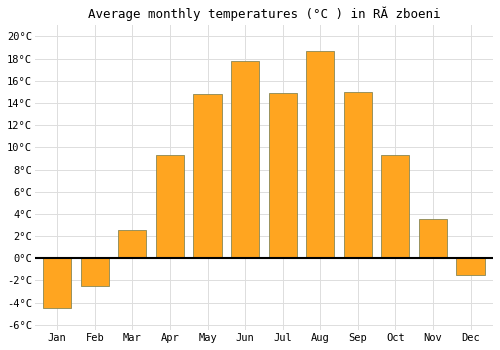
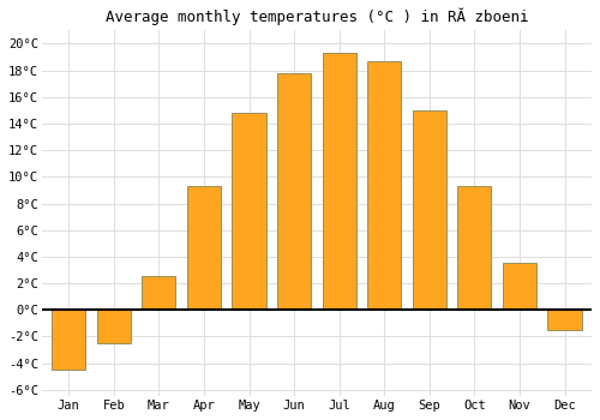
Jul: 14.9°C -> 19.3°C
